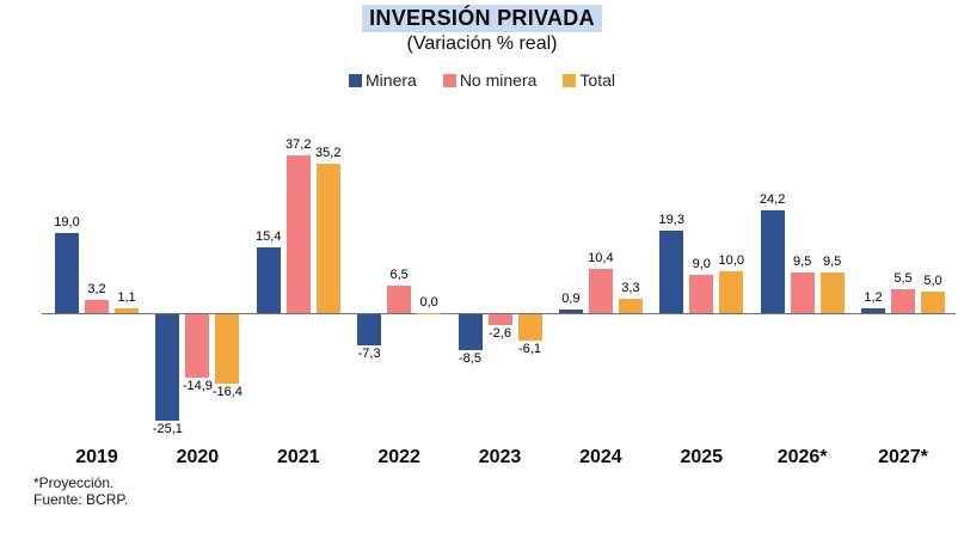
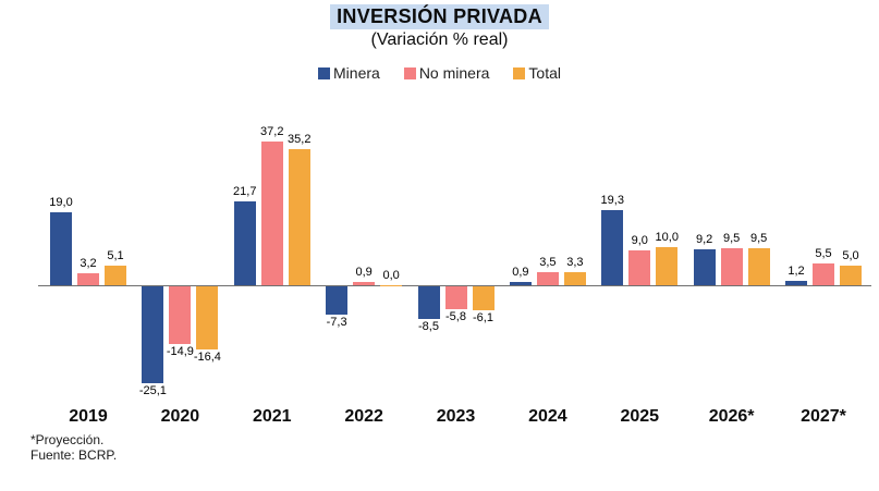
Total/2019: 1,1 -> 5,1
Minera/2021: 15,4 -> 21,7
No minera/2022: 6,5 -> 0,9
No minera/2023: -2,6 -> -5,8
No minera/2024: 10,4 -> 3,5
Minera/2026*: 24,2 -> 9,2
